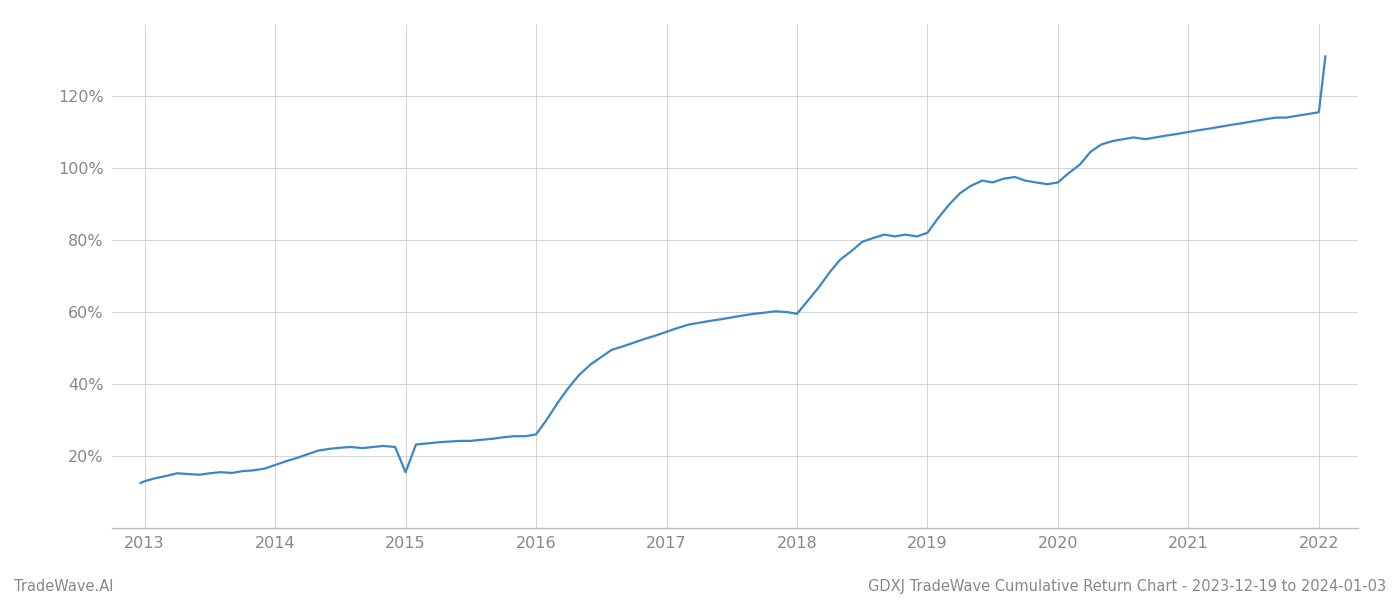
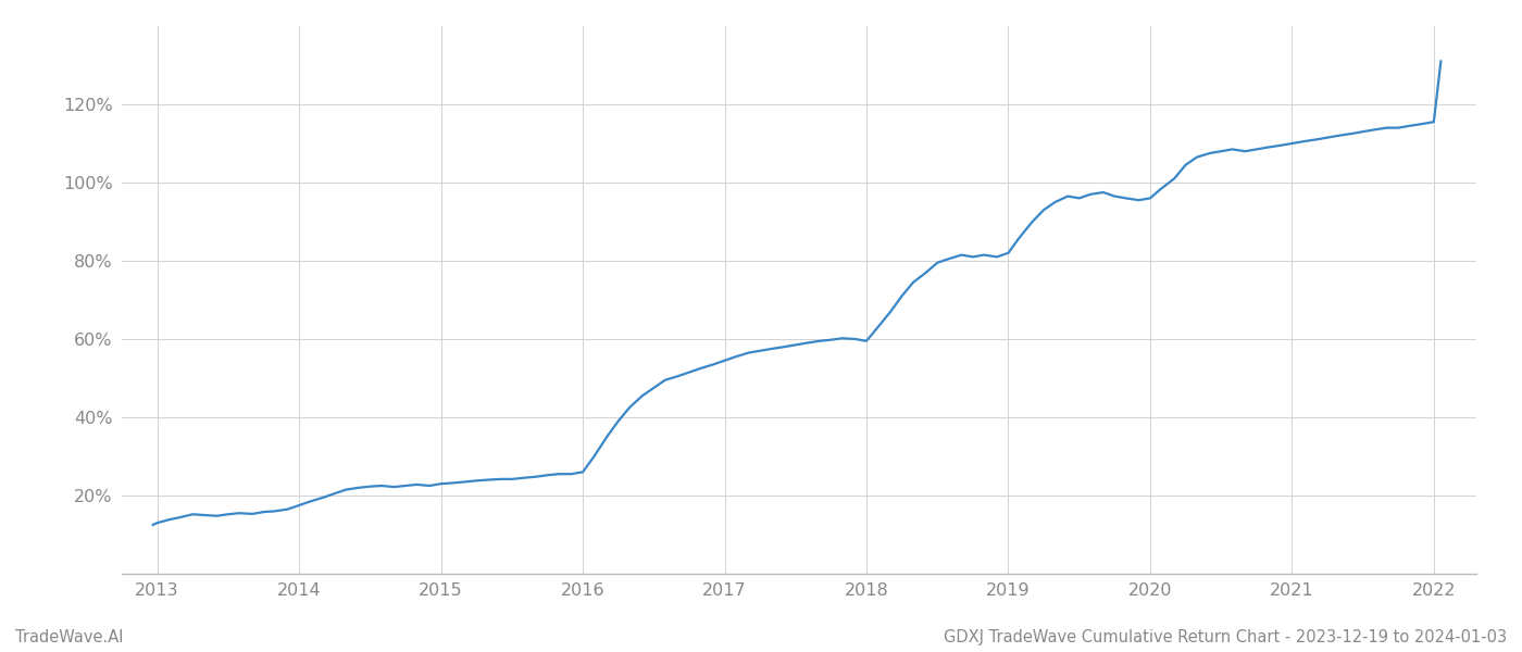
2015: 15.5% -> 23.0%
